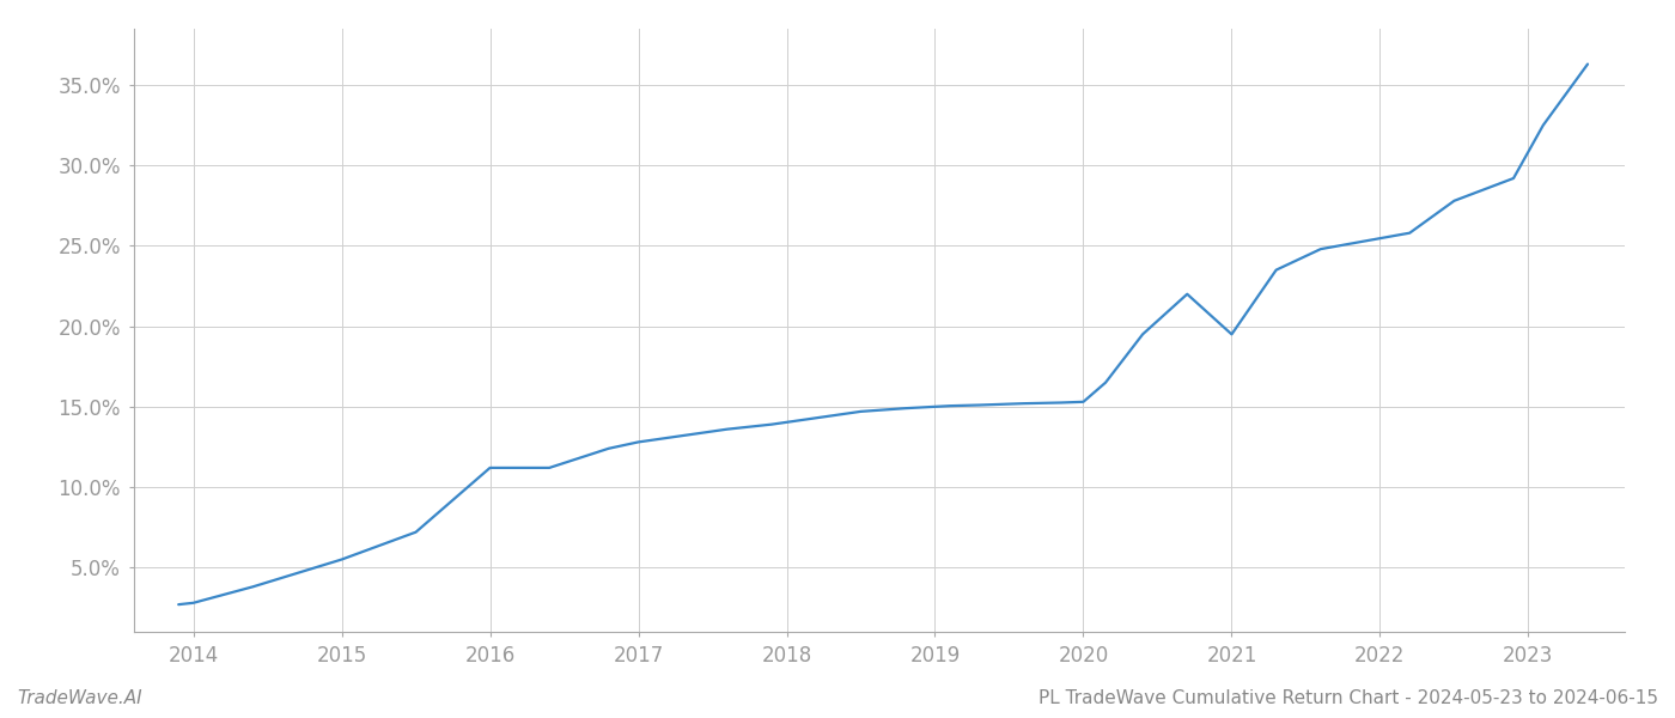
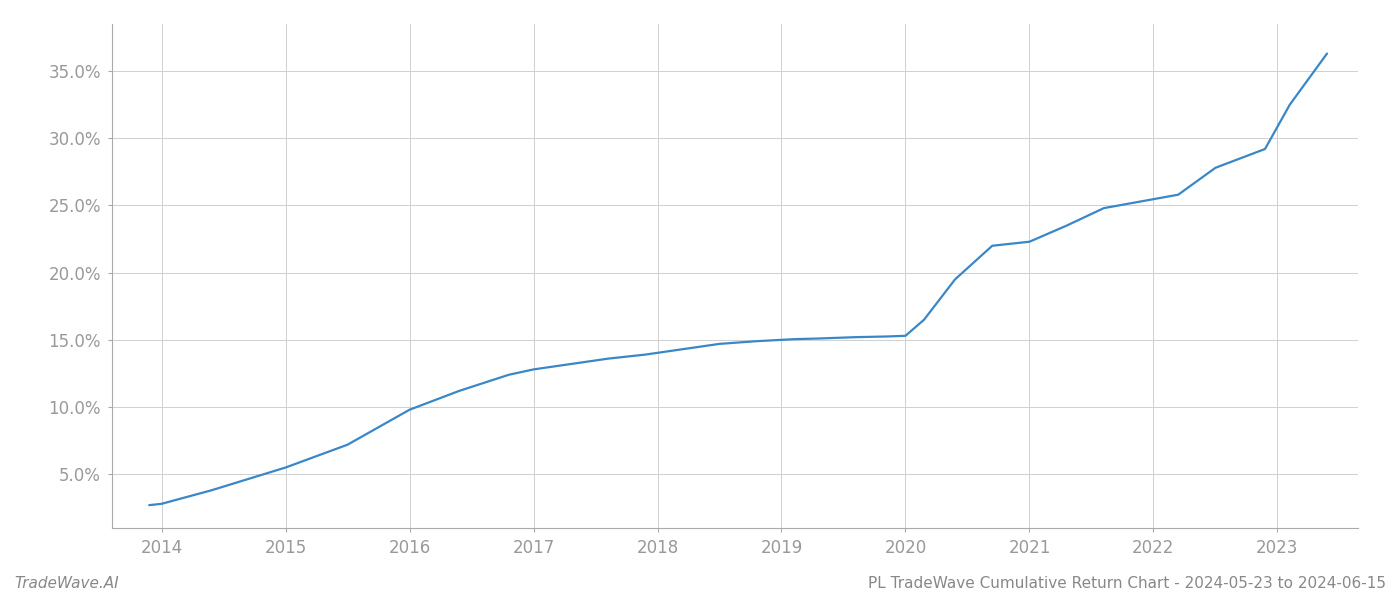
2016: 11.2% -> 9.8%
2021: 19.5% -> 22.3%
